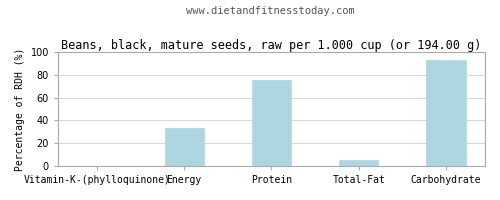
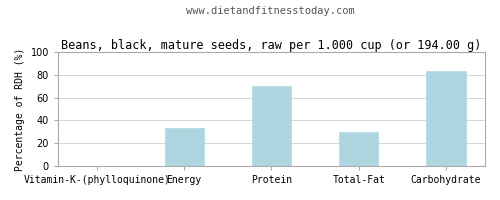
Protein: 75 -> 70
Total-Fat: 5 -> 30
Carbohydrate: 93 -> 83
